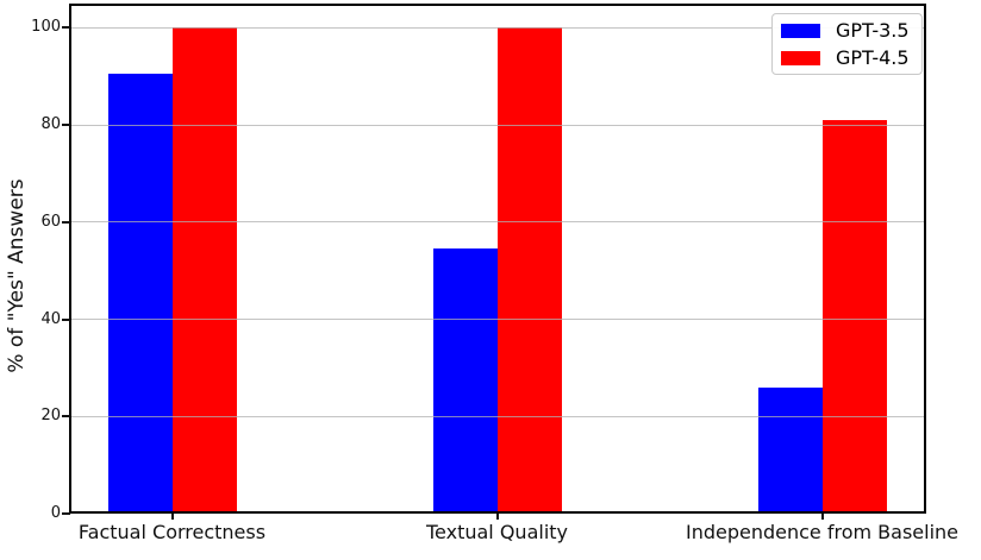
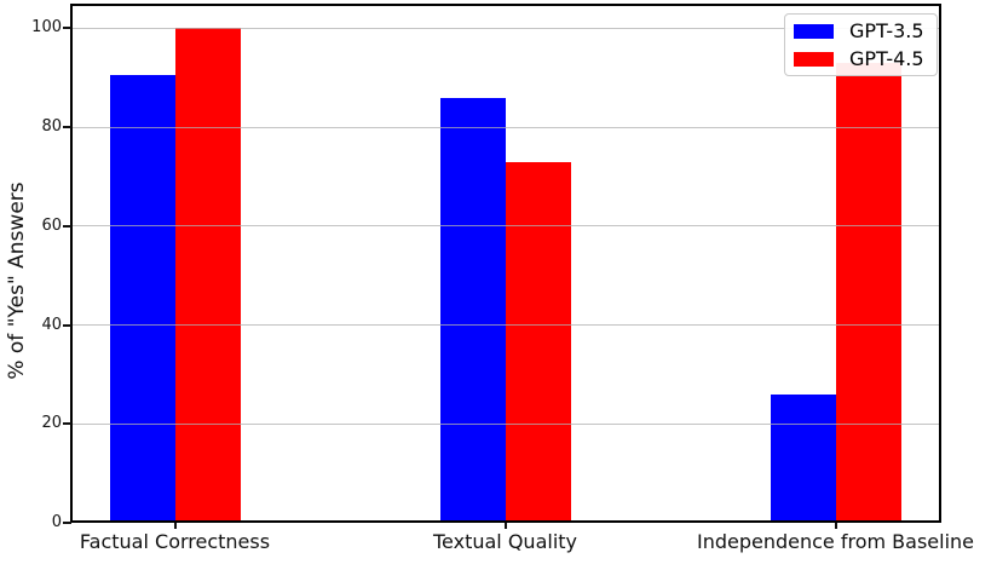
GPT-3.5/Textual Quality: 54 -> 86
GPT-4.5/Textual Quality: 100 -> 73
GPT-4.5/Independence from Baseline: 81 -> 93
